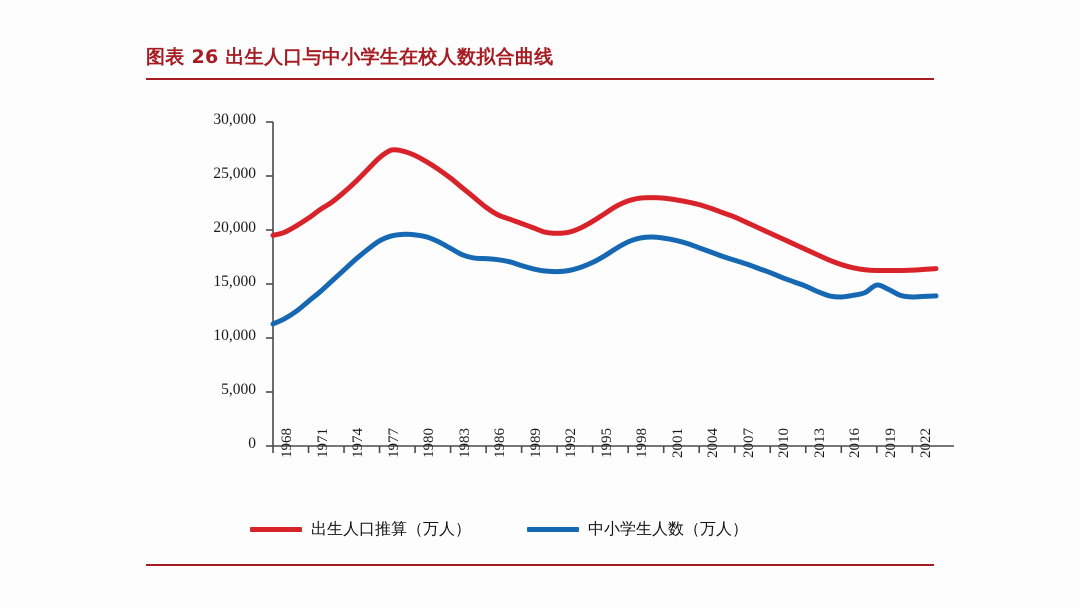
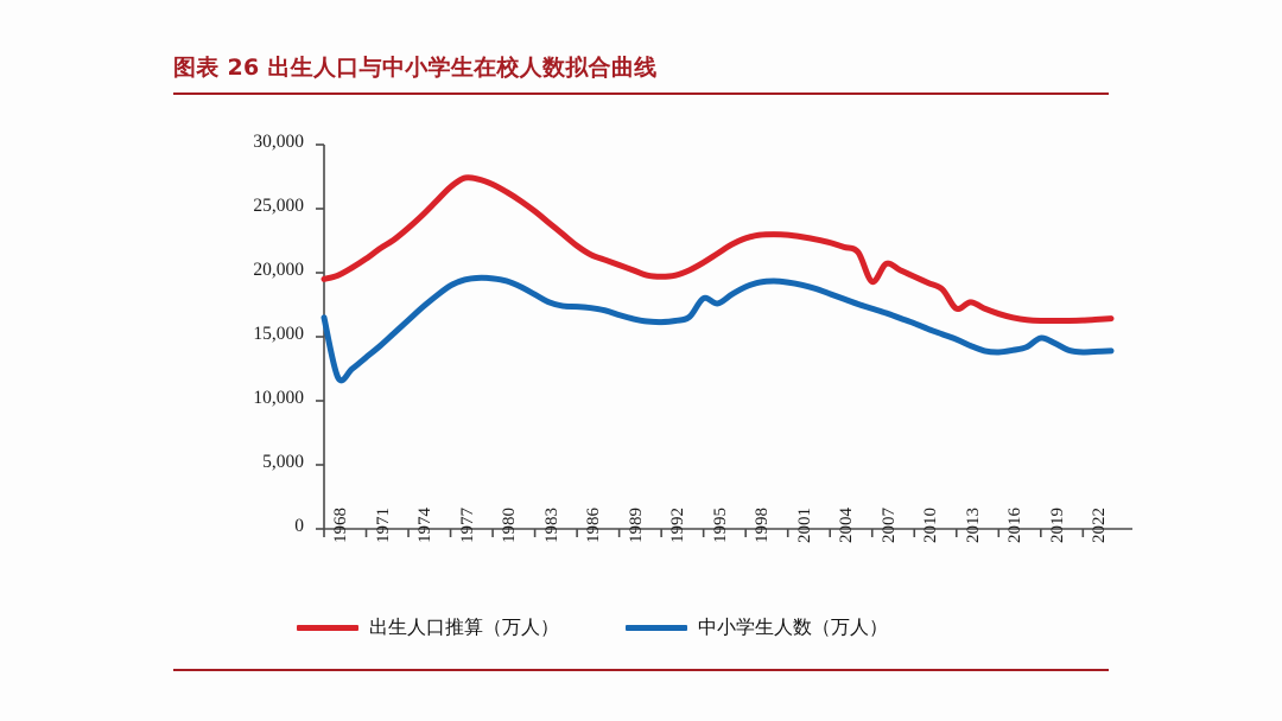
中小学生人数（万人）/1968: 11300 -> 16500
中小学生人数（万人）/1995: 17000 -> 18000
出生人口推算（万人）/2007: 21200 -> 19300
出生人口推算（万人）/2013: 18200 -> 17200
